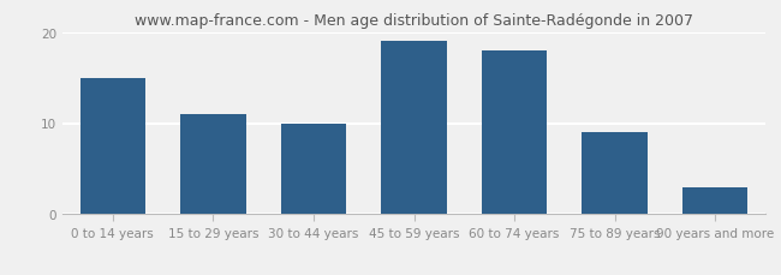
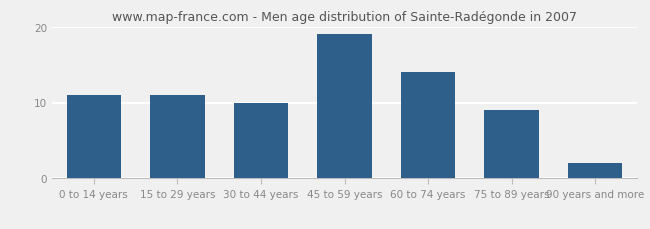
0 to 14 years: 15 -> 11
60 to 74 years: 18 -> 14
90 years and more: 3 -> 2
